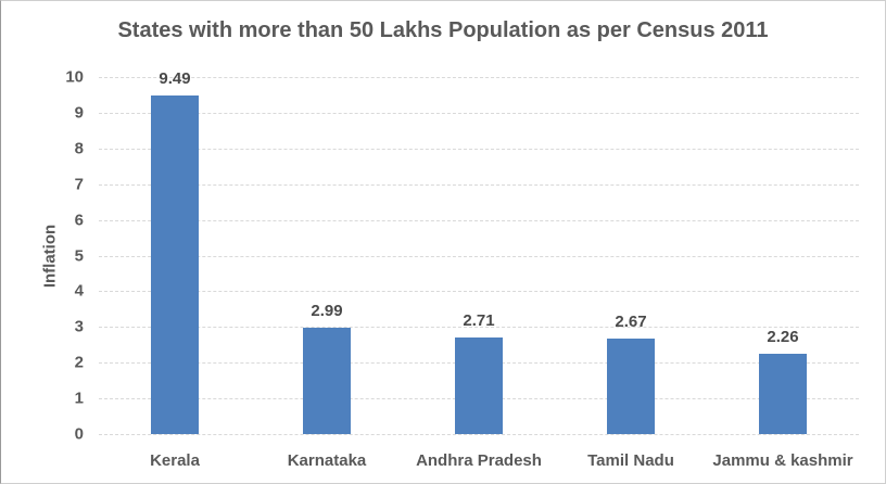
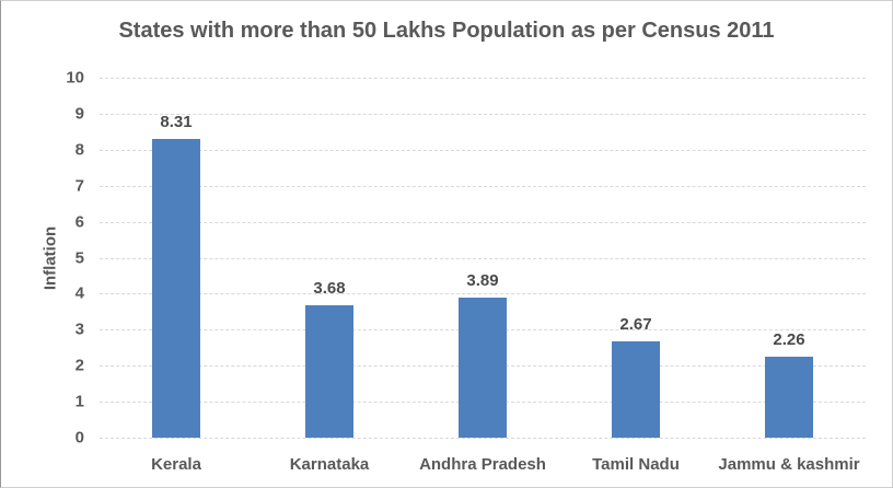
Kerala: 9.49 -> 8.31
Karnataka: 2.99 -> 3.68
Andhra Pradesh: 2.71 -> 3.89
